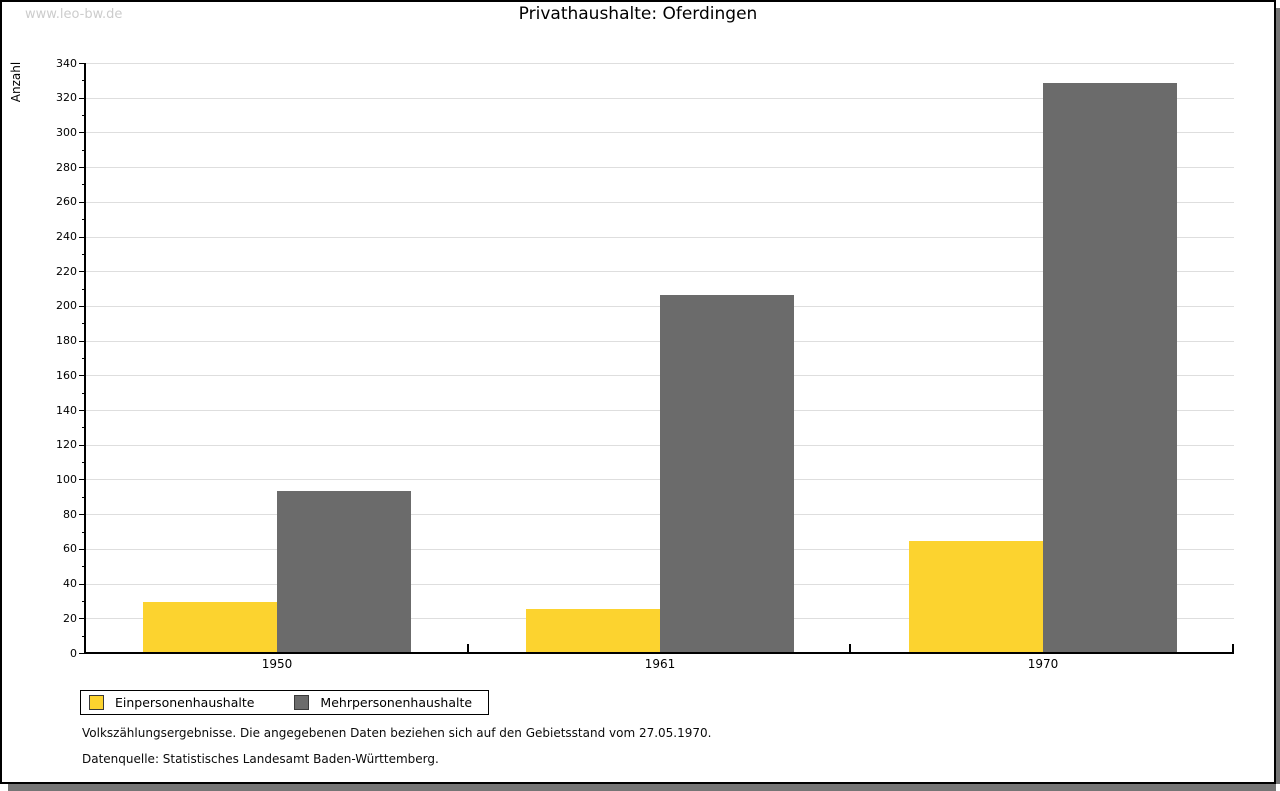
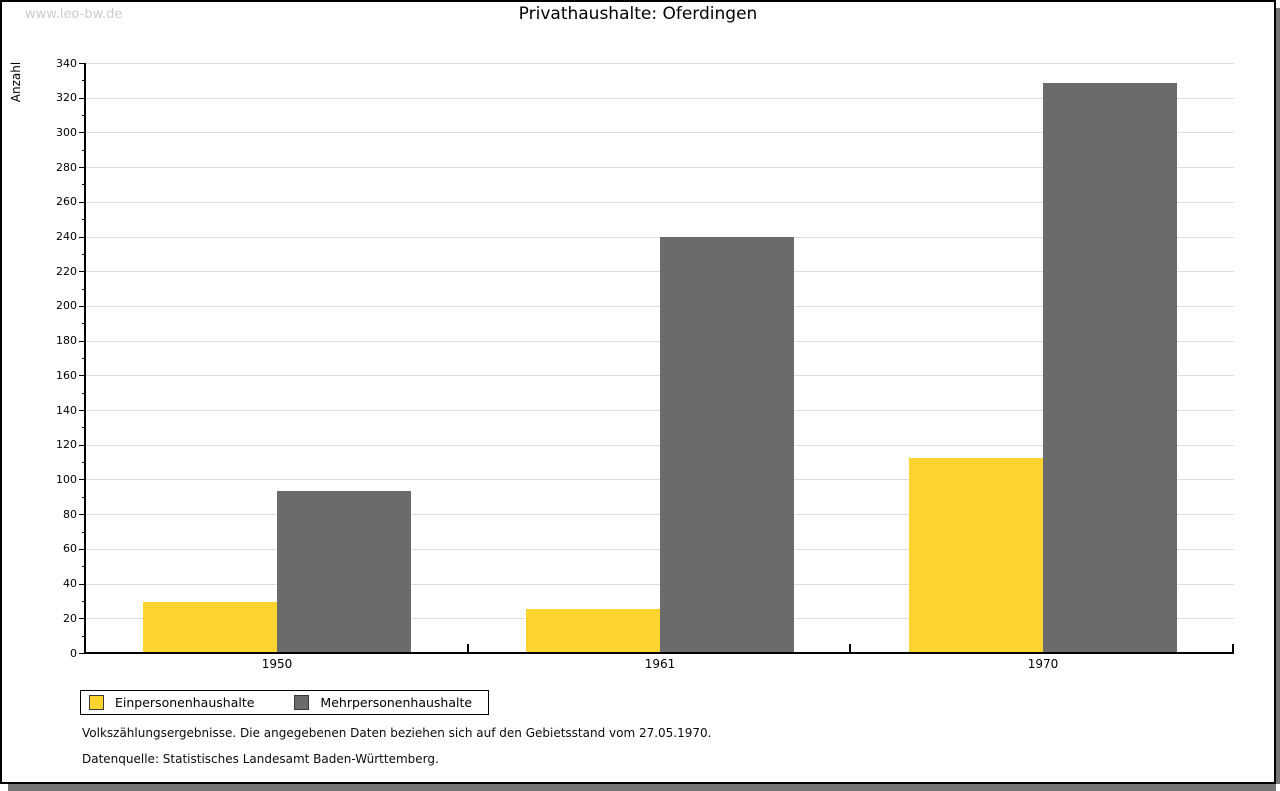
Mehrpersonenhaushalte/1961: 206 -> 239
Einpersonenhaushalte/1970: 64 -> 112
